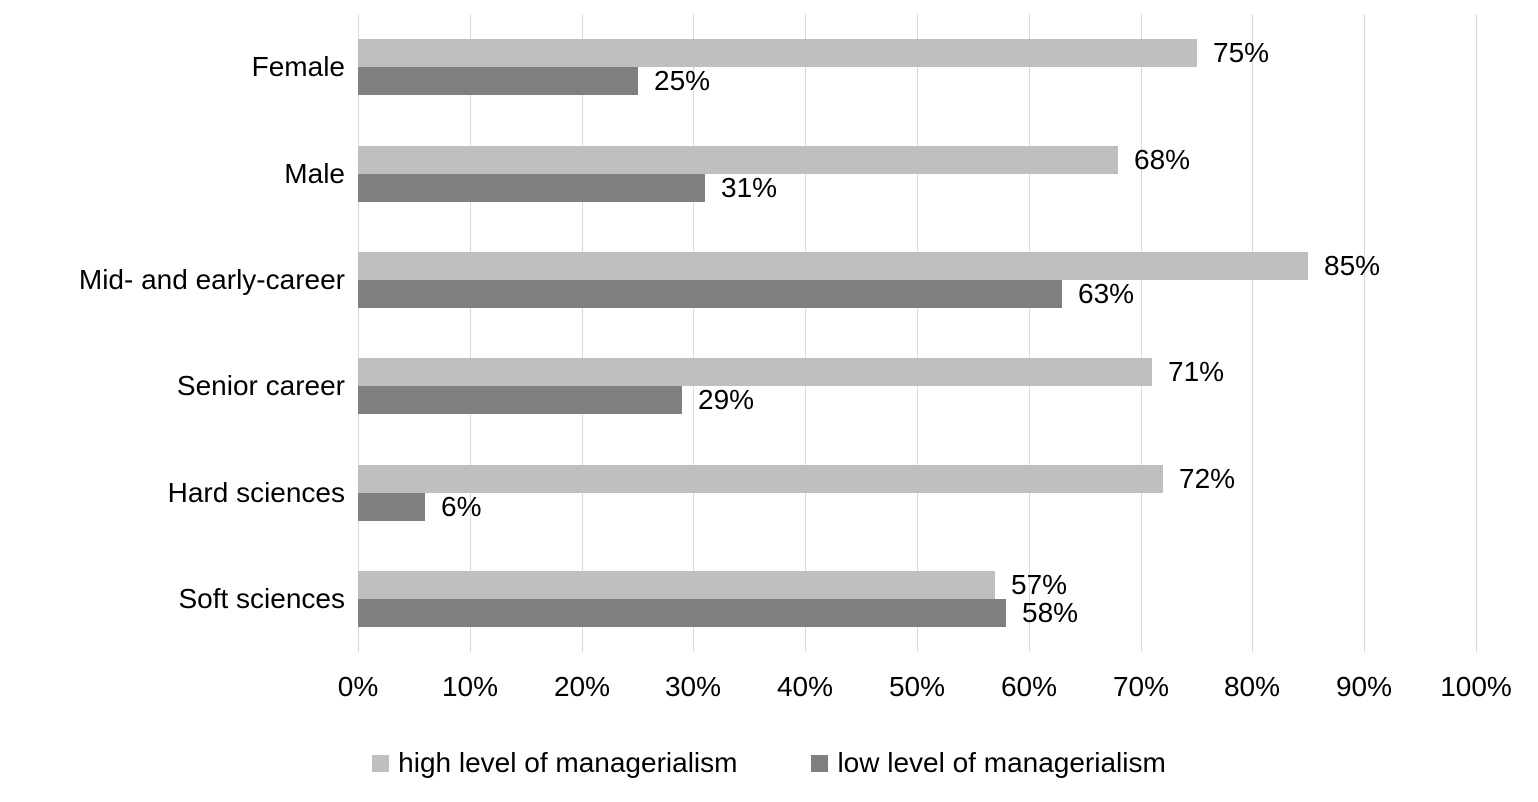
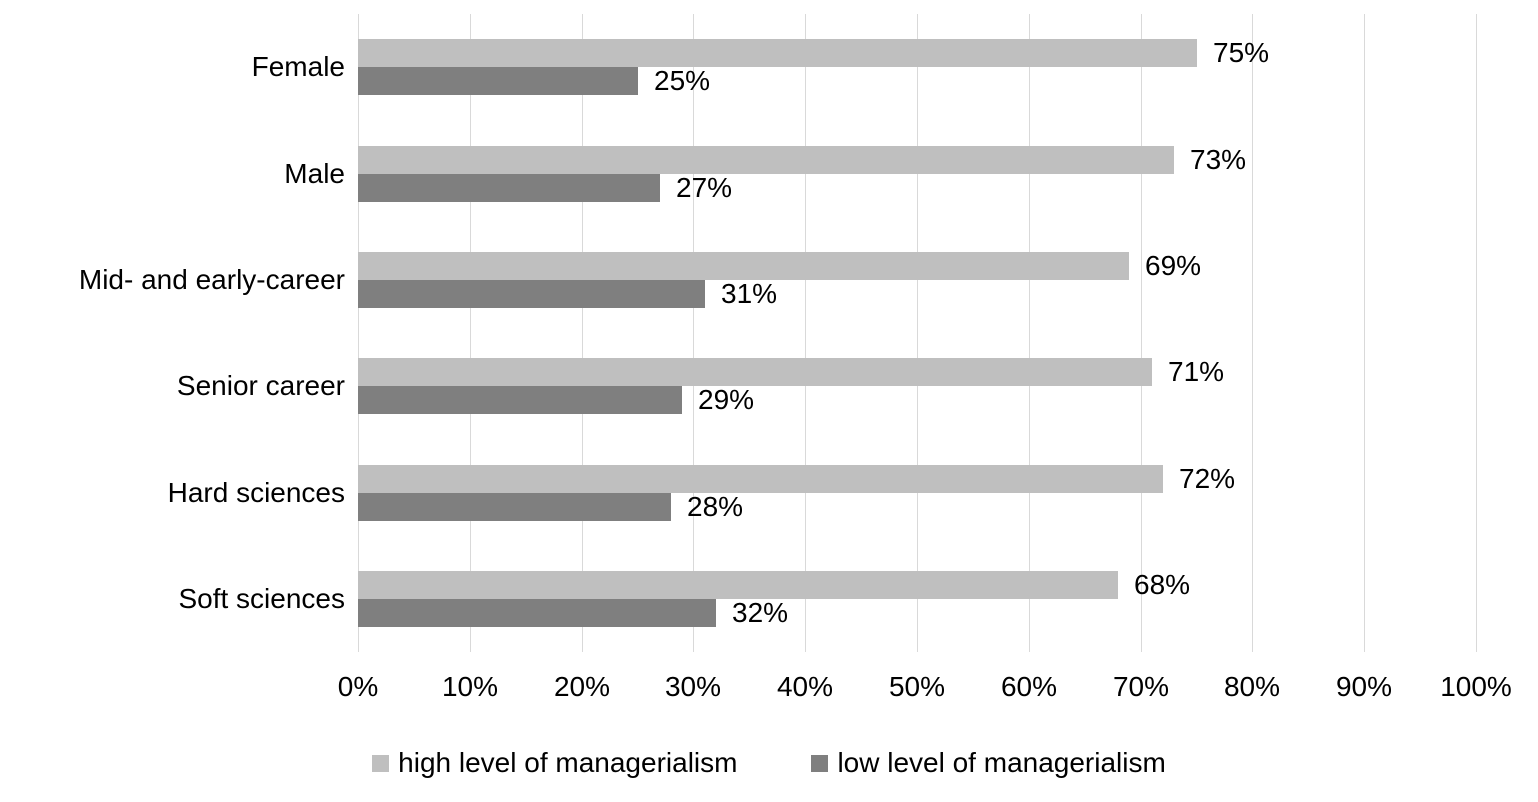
high level of managerialism/Male: 68% -> 73%
low level of managerialism/Male: 31% -> 27%
high level of managerialism/Mid- and early-career: 85% -> 69%
low level of managerialism/Mid- and early-career: 63% -> 31%
low level of managerialism/Hard sciences: 6% -> 28%
high level of managerialism/Soft sciences: 57% -> 68%
low level of managerialism/Soft sciences: 58% -> 32%
